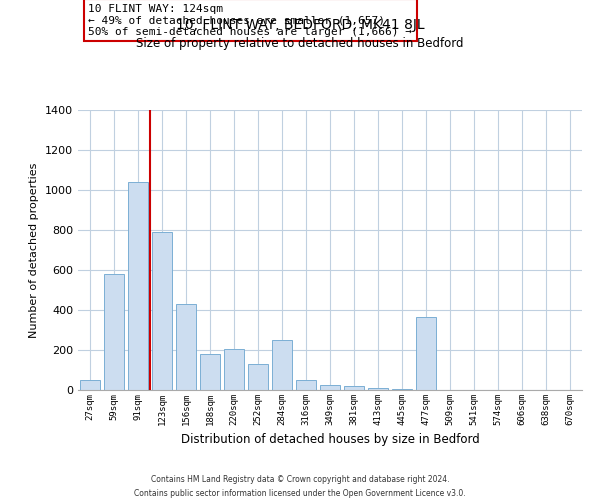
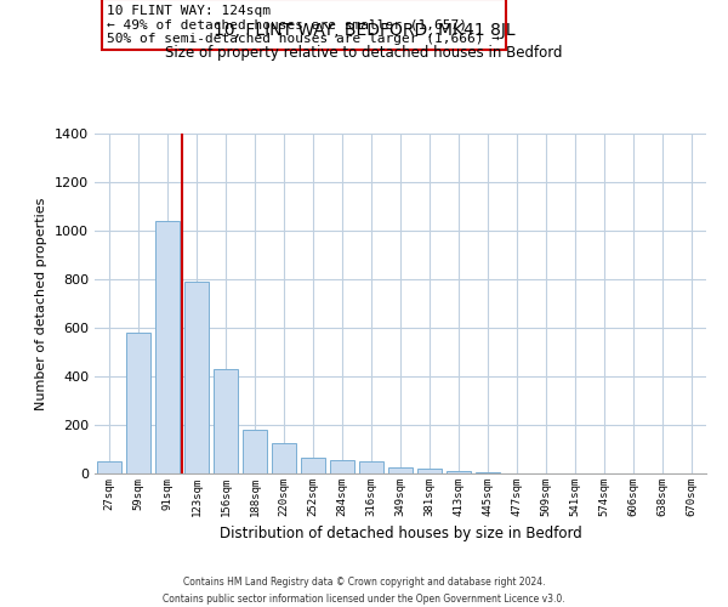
220sqm: 205 -> 125
252sqm: 130 -> 65
284sqm: 250 -> 55
477sqm: 365 -> 2
